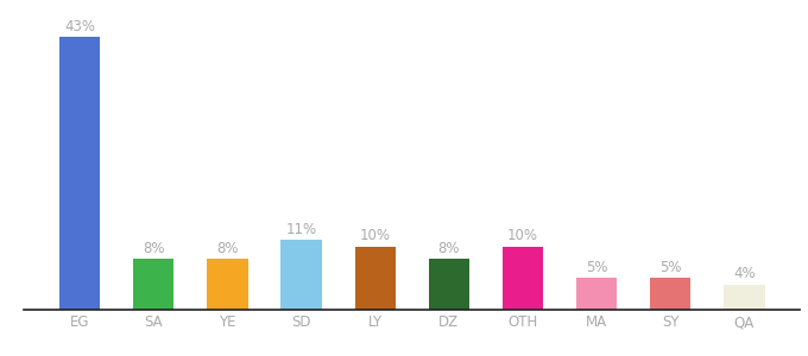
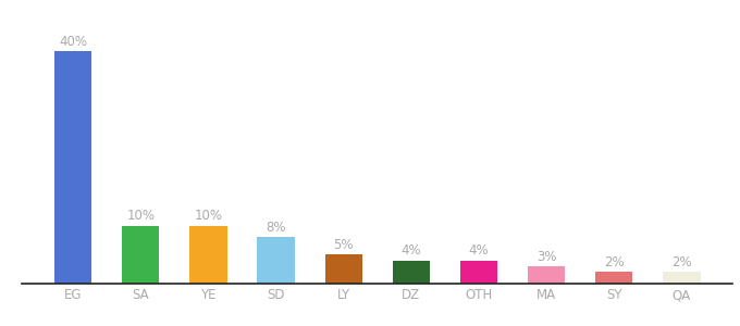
EG: 43% -> 40%
SA: 8% -> 10%
YE: 8% -> 10%
SD: 11% -> 8%
LY: 10% -> 5%
DZ: 8% -> 4%
OTH: 10% -> 4%
MA: 5% -> 3%
SY: 5% -> 2%
QA: 4% -> 2%
